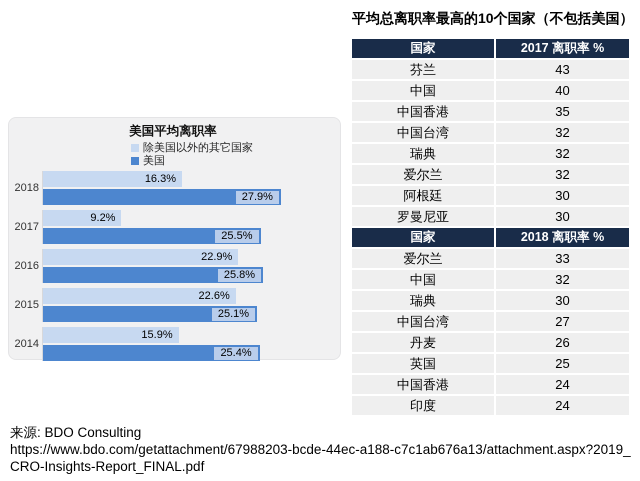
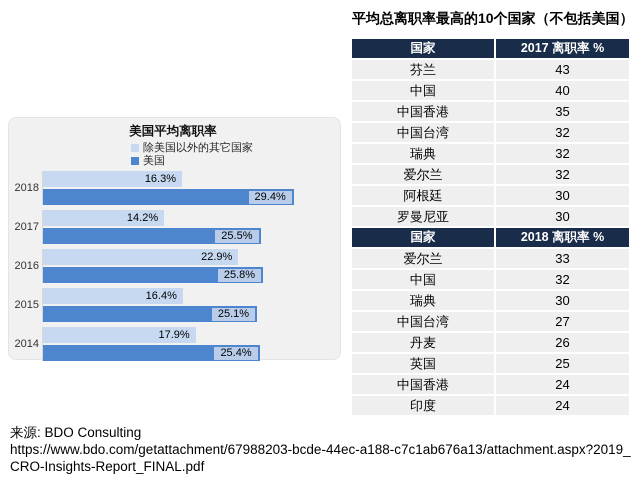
美国平均离职率/美国/2018: 27.9% -> 29.4%
美国平均离职率/除美国以外的其它国家/2017: 9.2% -> 14.2%
美国平均离职率/除美国以外的其它国家/2015: 22.6% -> 16.4%
美国平均离职率/除美国以外的其它国家/2014: 15.9% -> 17.9%
